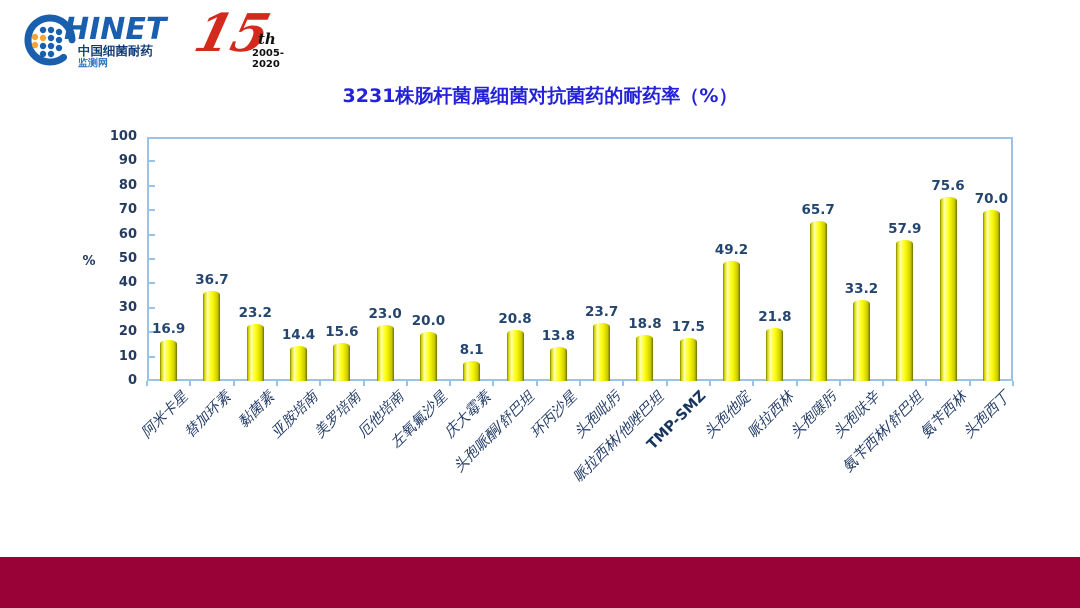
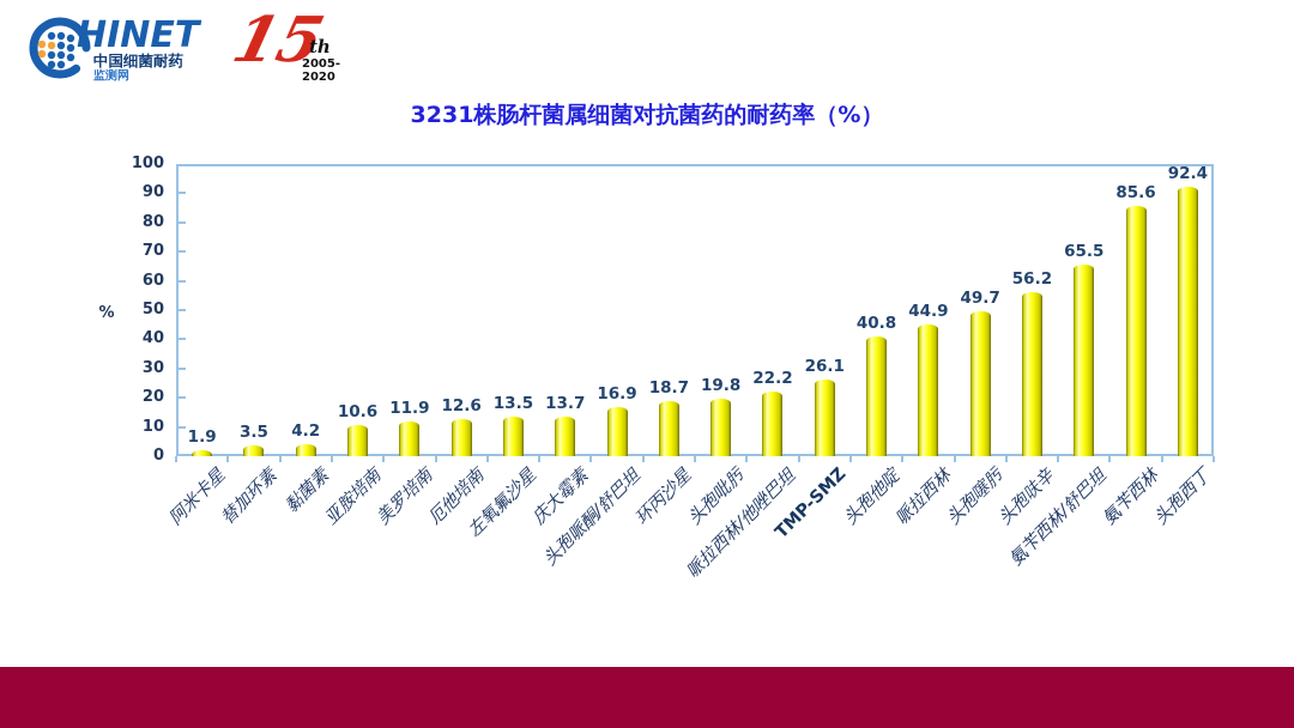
阿米卡星: 16.9 -> 1.9
替加环素: 36.7 -> 3.5
黏菌素: 23.2 -> 4.2
亚胺培南: 14.4 -> 10.6
美罗培南: 15.6 -> 11.9
厄他培南: 23.0 -> 12.6
左氧氟沙星: 20.0 -> 13.5
庆大霉素: 8.1 -> 13.7
头孢哌酮/舒巴坦: 20.8 -> 16.9
环丙沙星: 13.8 -> 18.7
头孢吡肟: 23.7 -> 19.8
哌拉西林/他唑巴坦: 18.8 -> 22.2
TMP-SMZ: 17.5 -> 26.1
头孢他啶: 49.2 -> 40.8
哌拉西林: 21.8 -> 44.9
头孢噻肟: 65.7 -> 49.7
头孢呋辛: 33.2 -> 56.2
氨苄西林/舒巴坦: 57.9 -> 65.5
氨苄西林: 75.6 -> 85.6
头孢西丁: 70.0 -> 92.4
